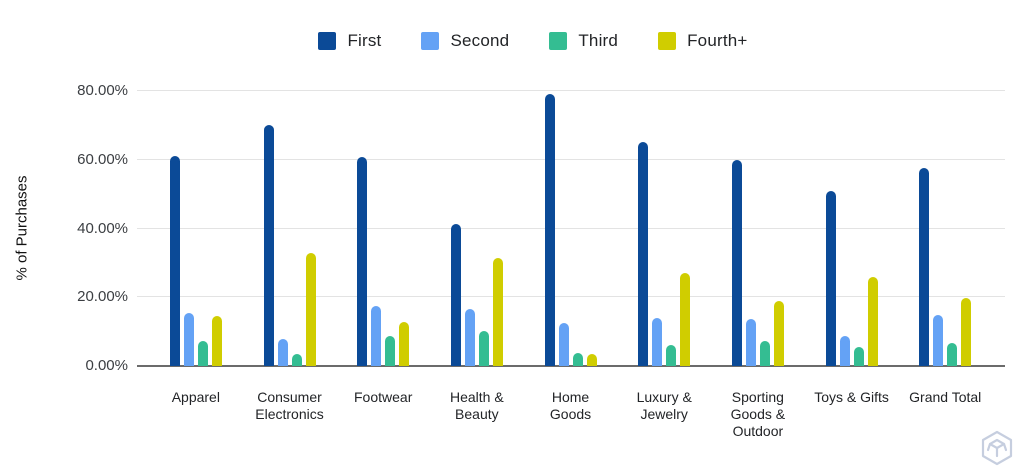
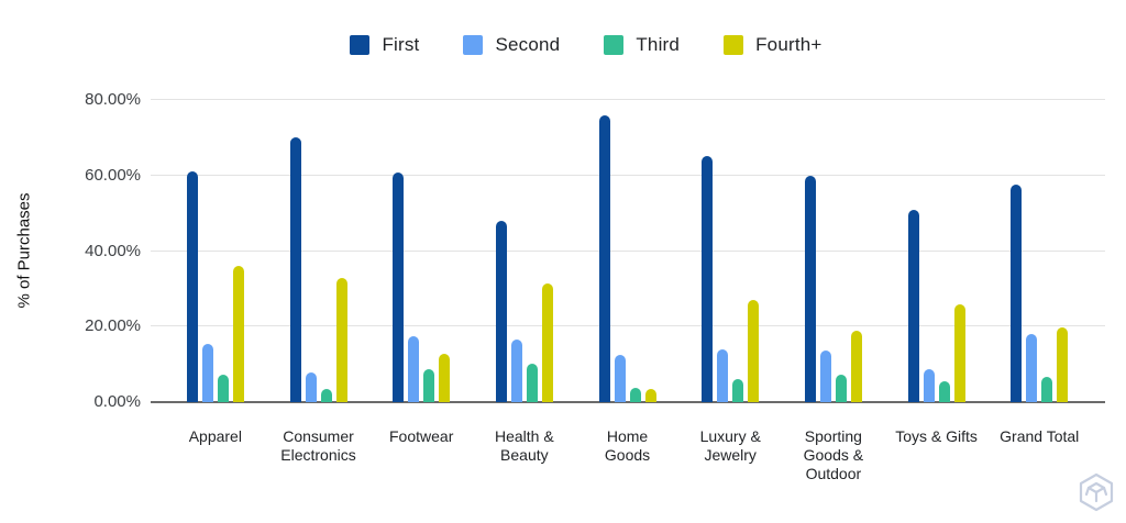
Fourth+/Apparel: 15% -> 36%
First/Health & Beauty: 41% -> 48%
First/Home Goods: 79% -> 76%
Second/Grand Total: 15% -> 18%
